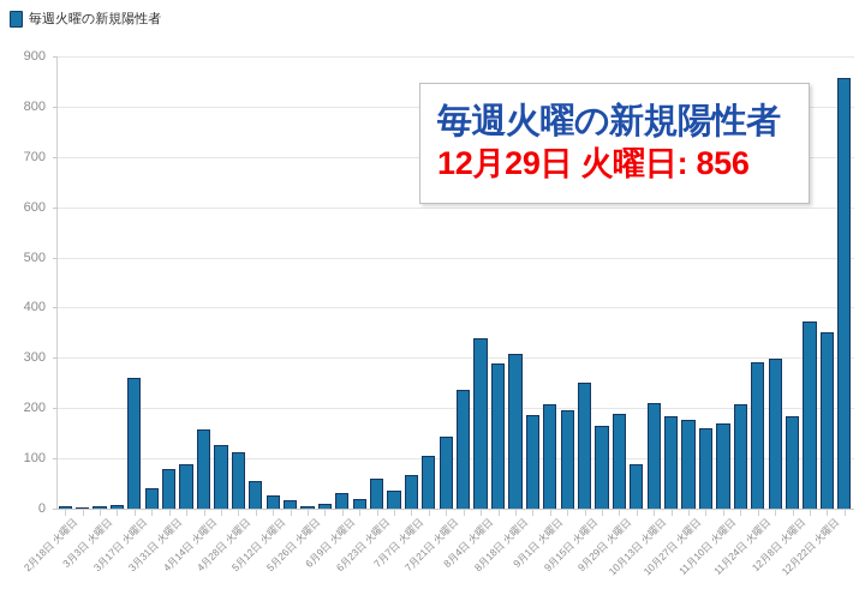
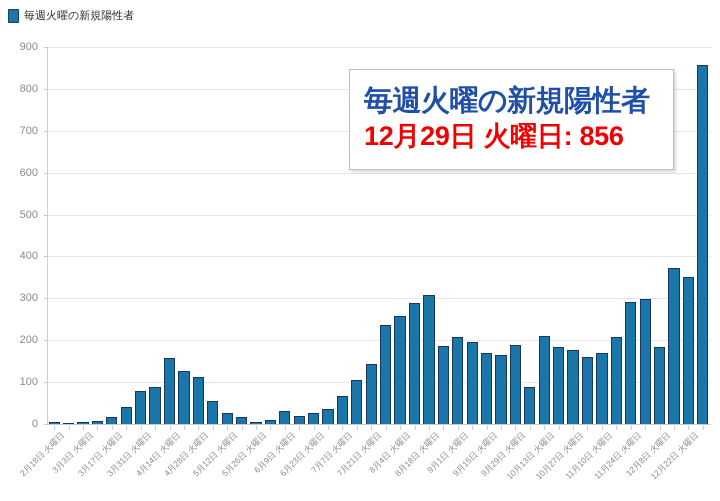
3月17日 火曜日: 260 -> 20
6月23日 火曜日: 60 -> 30
8月4日 火曜日: 340 -> 260
9月15日 火曜日: 250 -> 170
